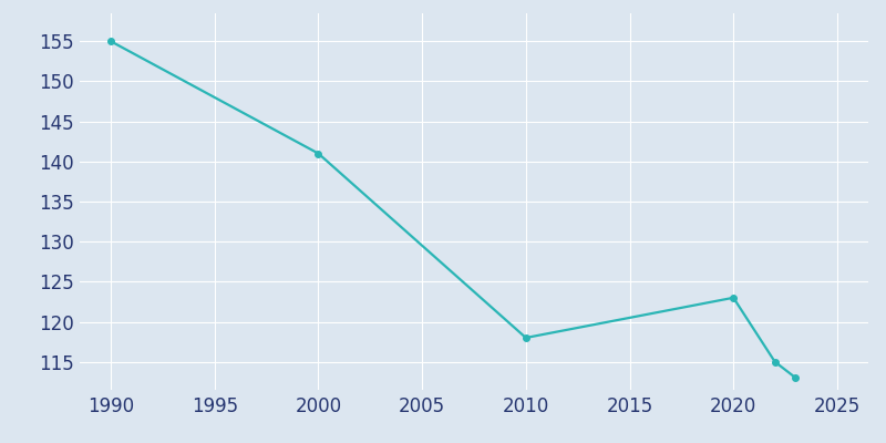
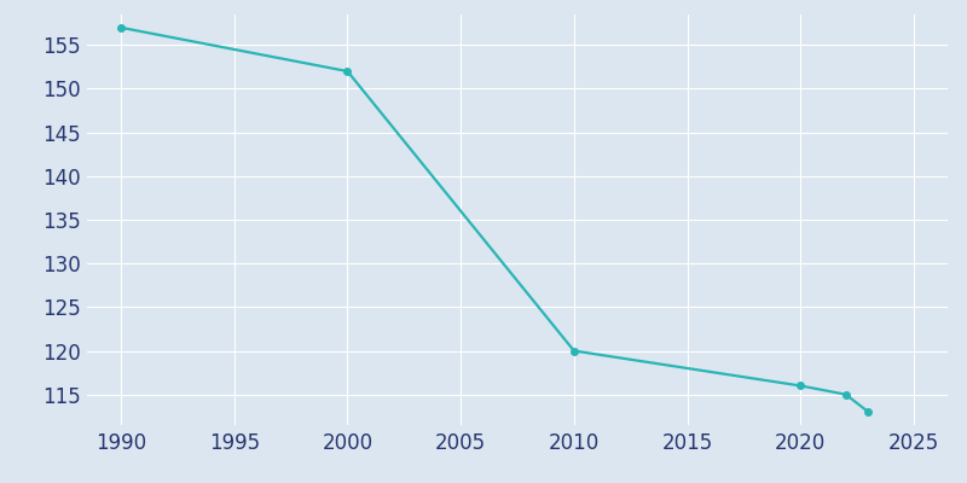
1990: 155 -> 157
2000: 141 -> 152
2010: 118 -> 120
2020: 123 -> 116
